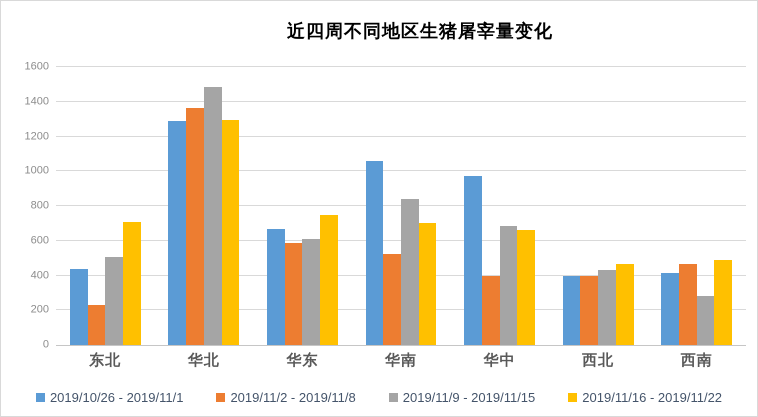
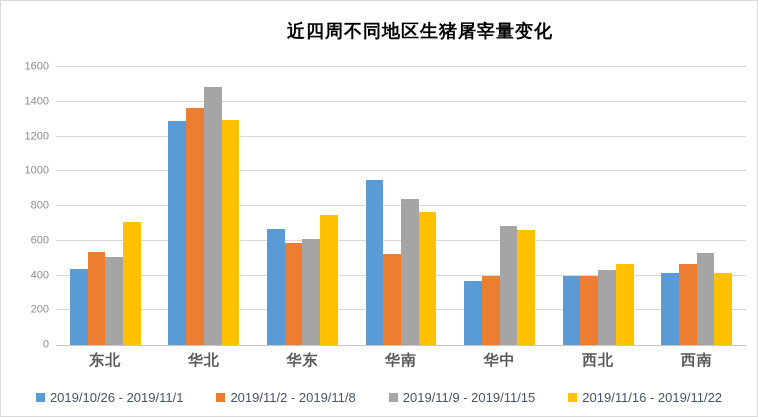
2019/11/2 - 2019/11/8/东北: 230 -> 540
2019/10/26 - 2019/11/1/华南: 1060 -> 950
2019/11/16 - 2019/11/22/华南: 700 -> 760
2019/10/26 - 2019/11/1/华中: 970 -> 370
2019/11/9 - 2019/11/15/西南: 280 -> 530
2019/11/16 - 2019/11/22/西南: 490 -> 420
